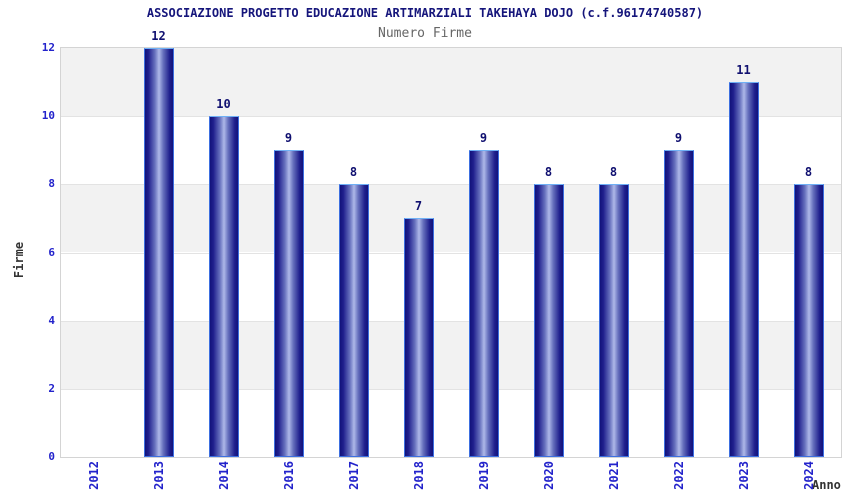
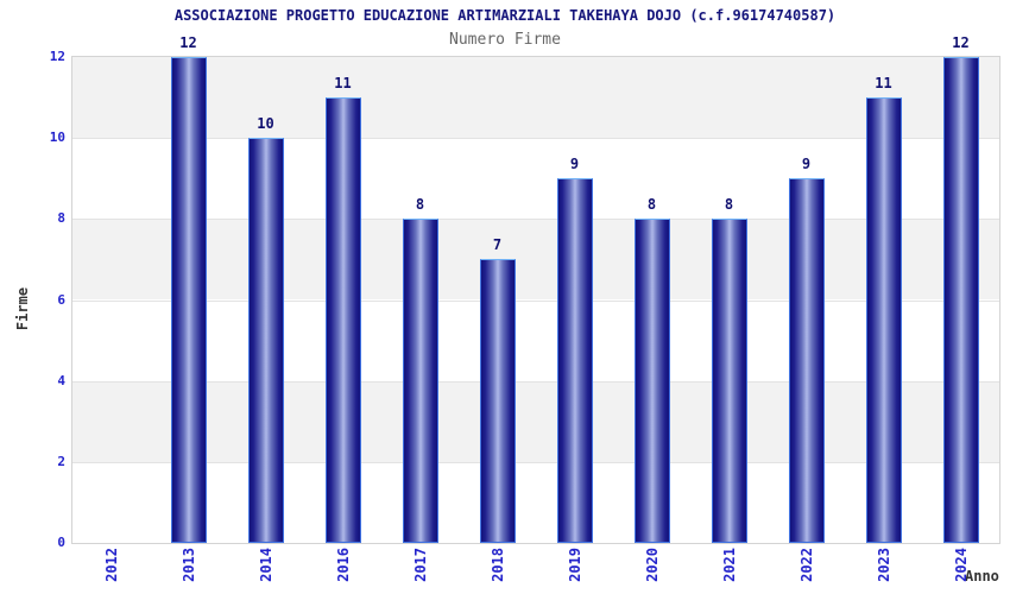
2016: 9 -> 11
2024: 8 -> 12
